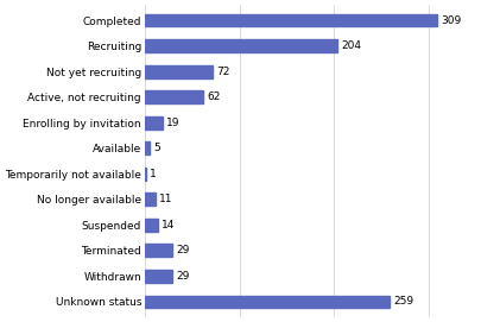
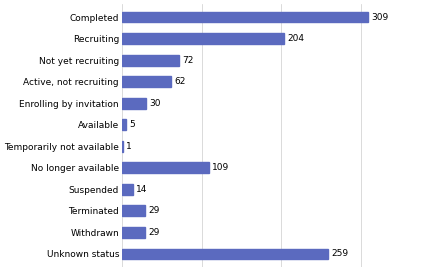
Enrolling by invitation: 19 -> 30
No longer available: 11 -> 109
